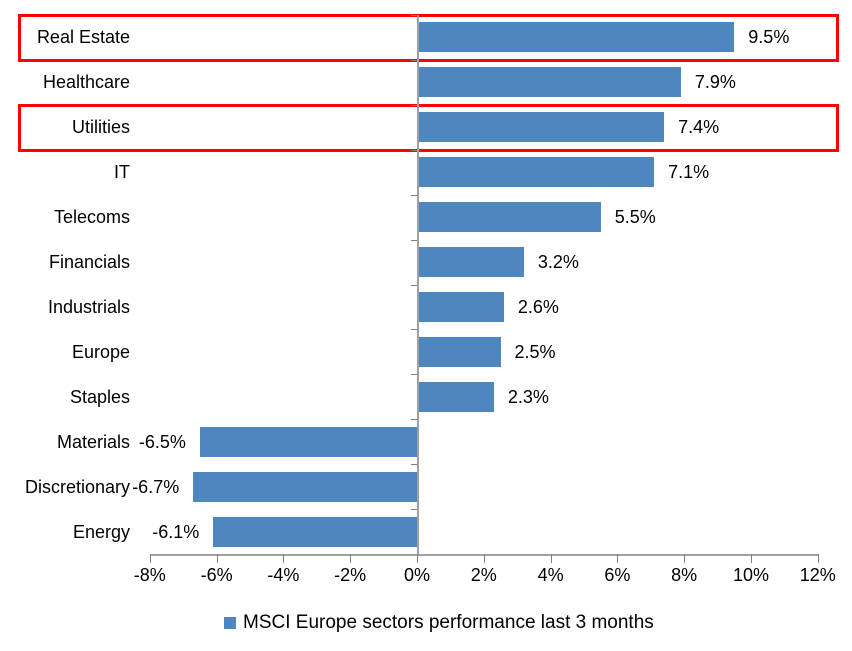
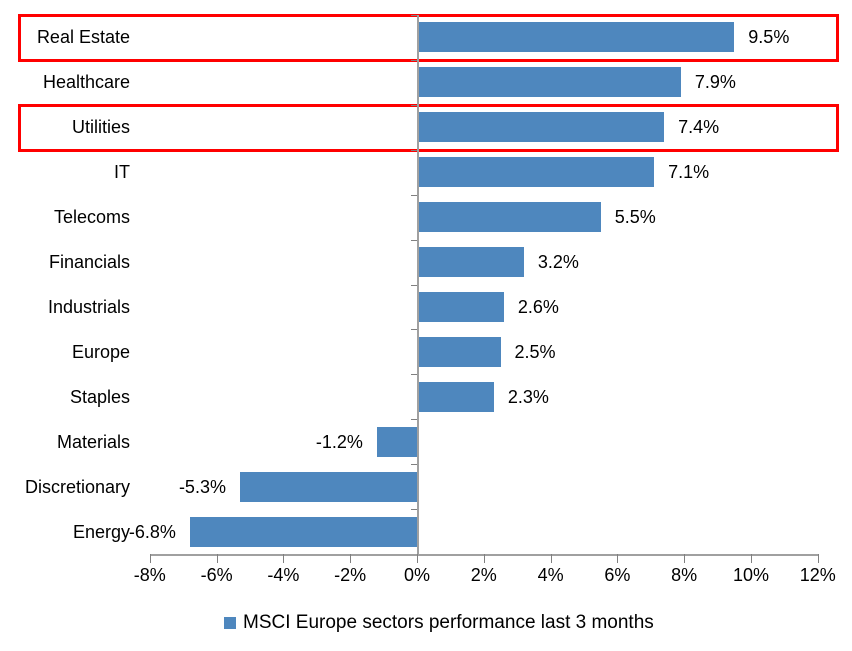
Materials: -6.5% -> -1.2%
Discretionary: -6.7% -> -5.3%
Energy: -6.1% -> -6.8%
